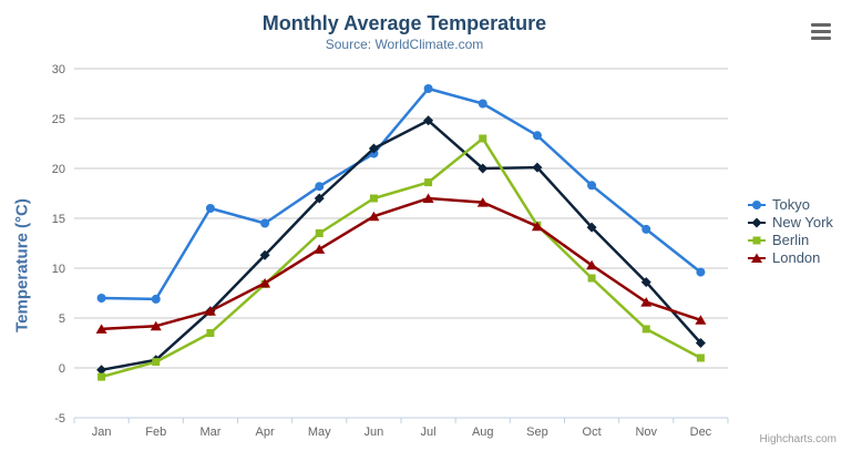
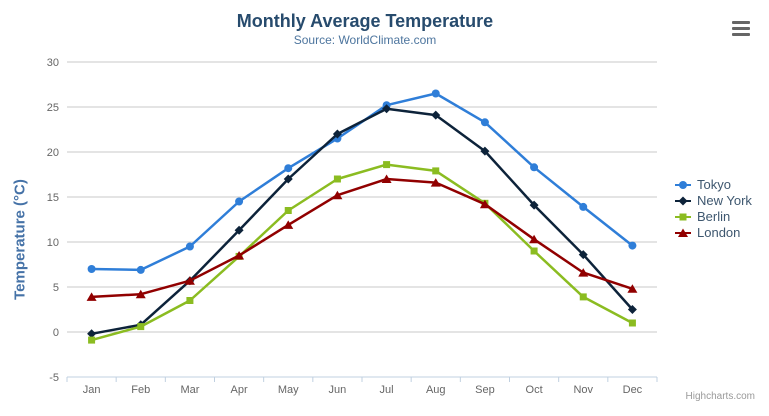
Tokyo/Mar: 16 -> 10
Tokyo/Jul: 28 -> 25
New York/Aug: 20 -> 24
Berlin/Aug: 23 -> 18
